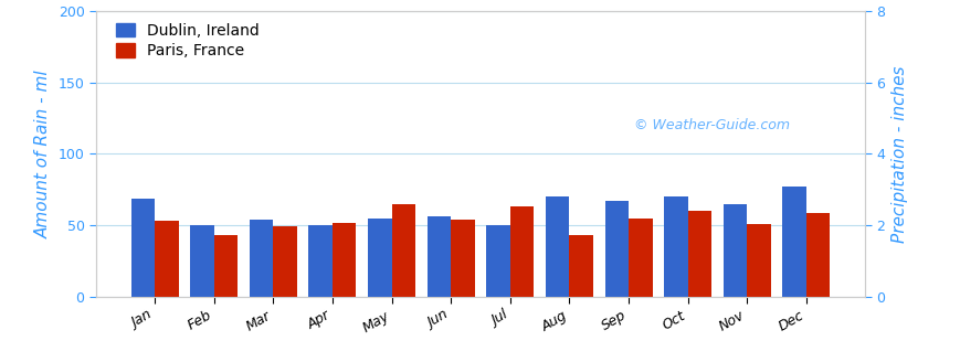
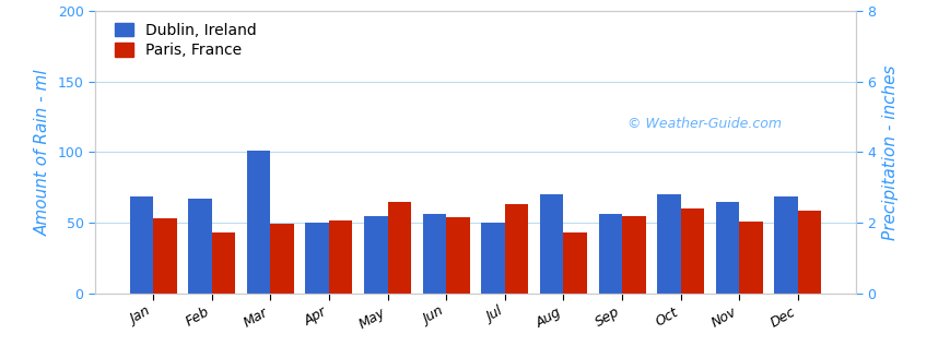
Dublin, Ireland/Feb: 50 -> 67
Dublin, Ireland/Mar: 54 -> 101
Dublin, Ireland/Sep: 67 -> 56
Dublin, Ireland/Dec: 77 -> 69
